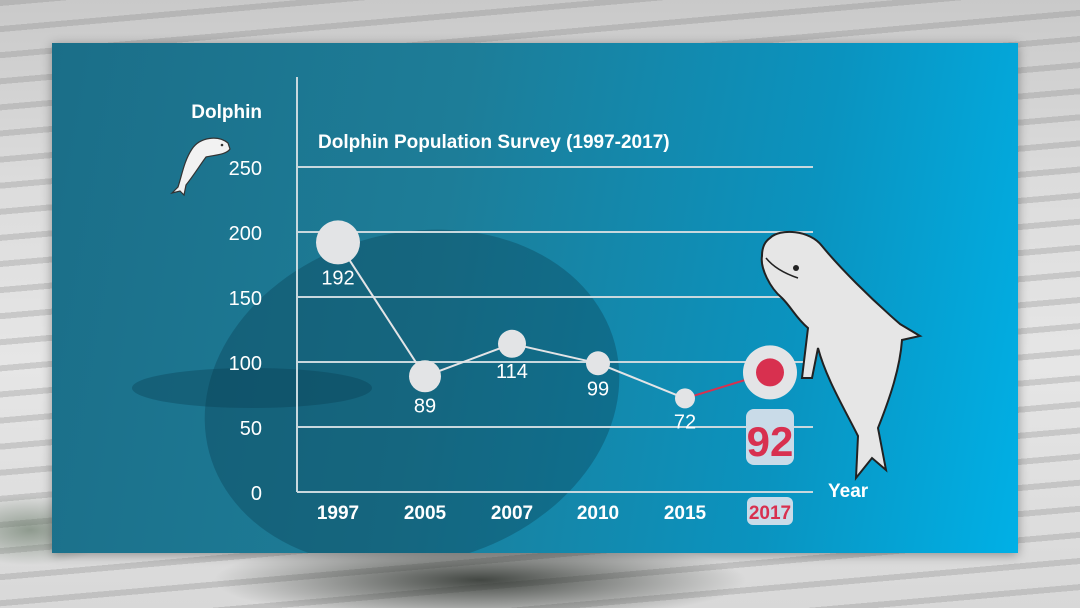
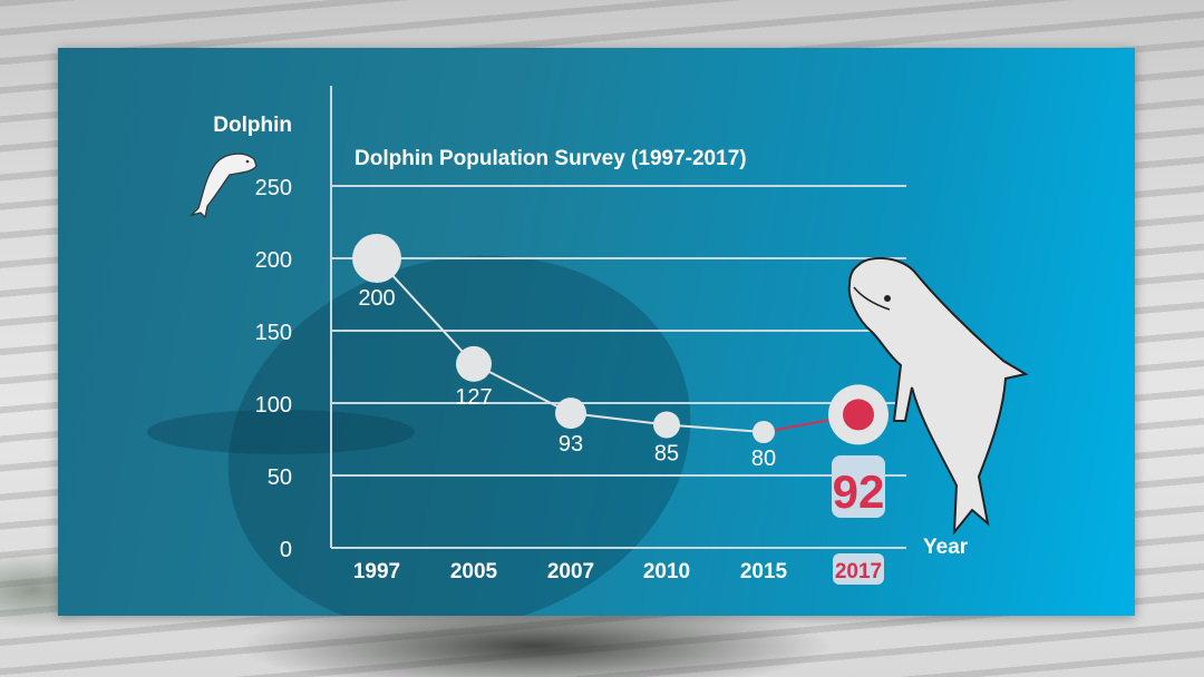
1997: 192 -> 200
2005: 89 -> 127
2007: 114 -> 93
2010: 99 -> 85
2015: 72 -> 80
